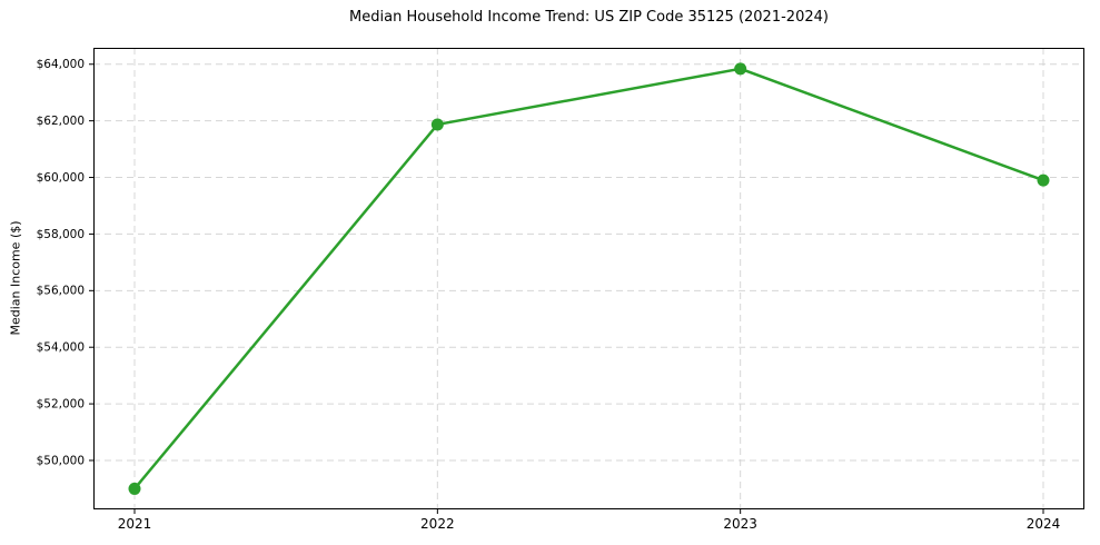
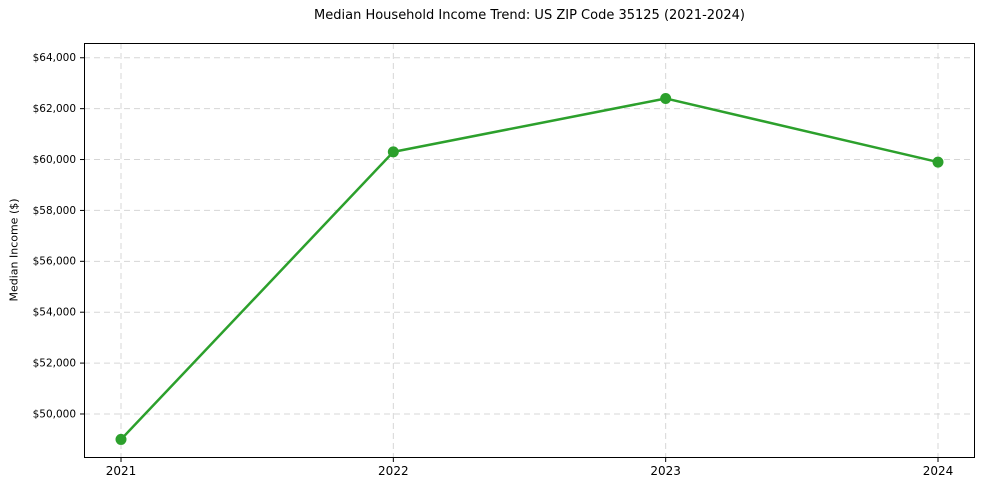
2022: $61900 -> $60300
2023: $63800 -> $62400
